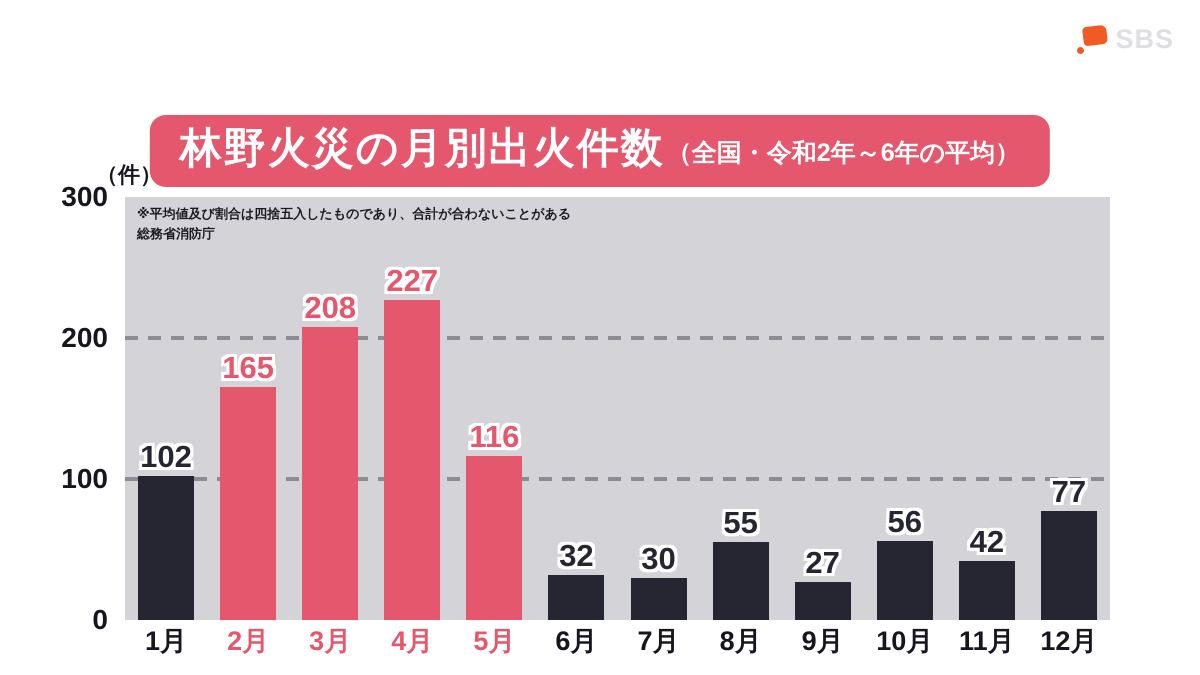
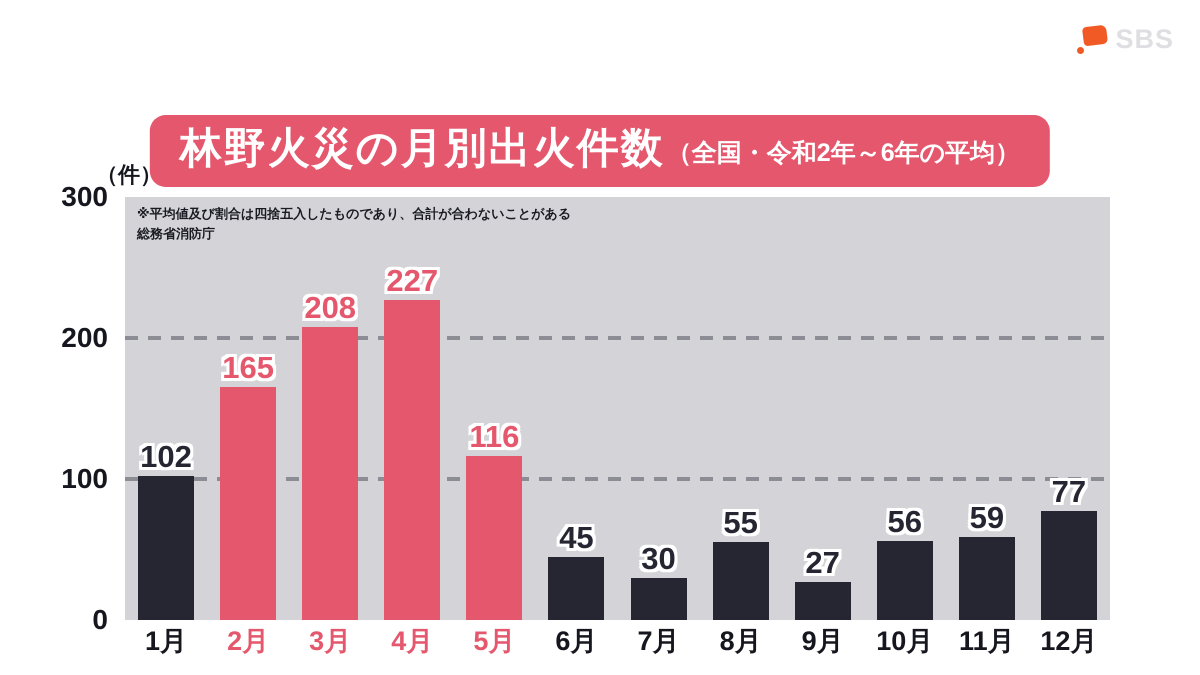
6月: 32 -> 45
11月: 42 -> 59
